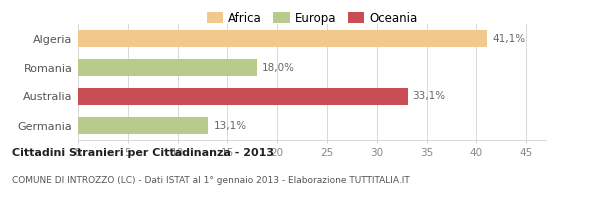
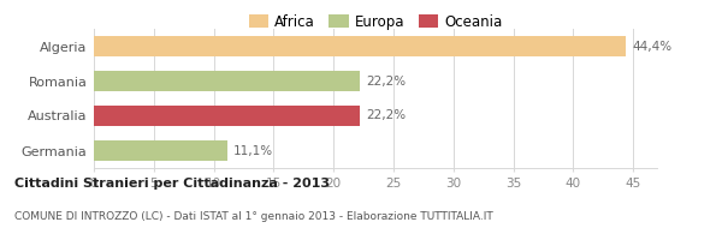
Algeria: 41,1% -> 44,4%
Romania: 18,0% -> 22,2%
Australia: 33,1% -> 22,2%
Germania: 13,1% -> 11,1%
